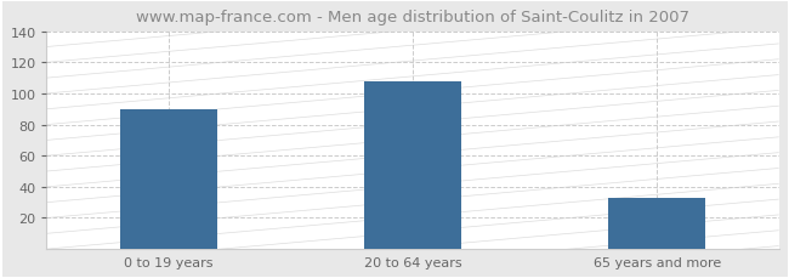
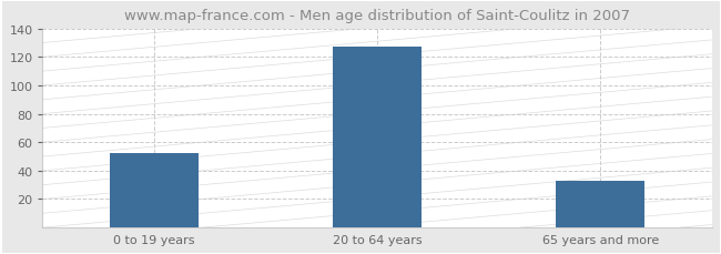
0 to 19 years: 90 -> 52
20 to 64 years: 108 -> 127
